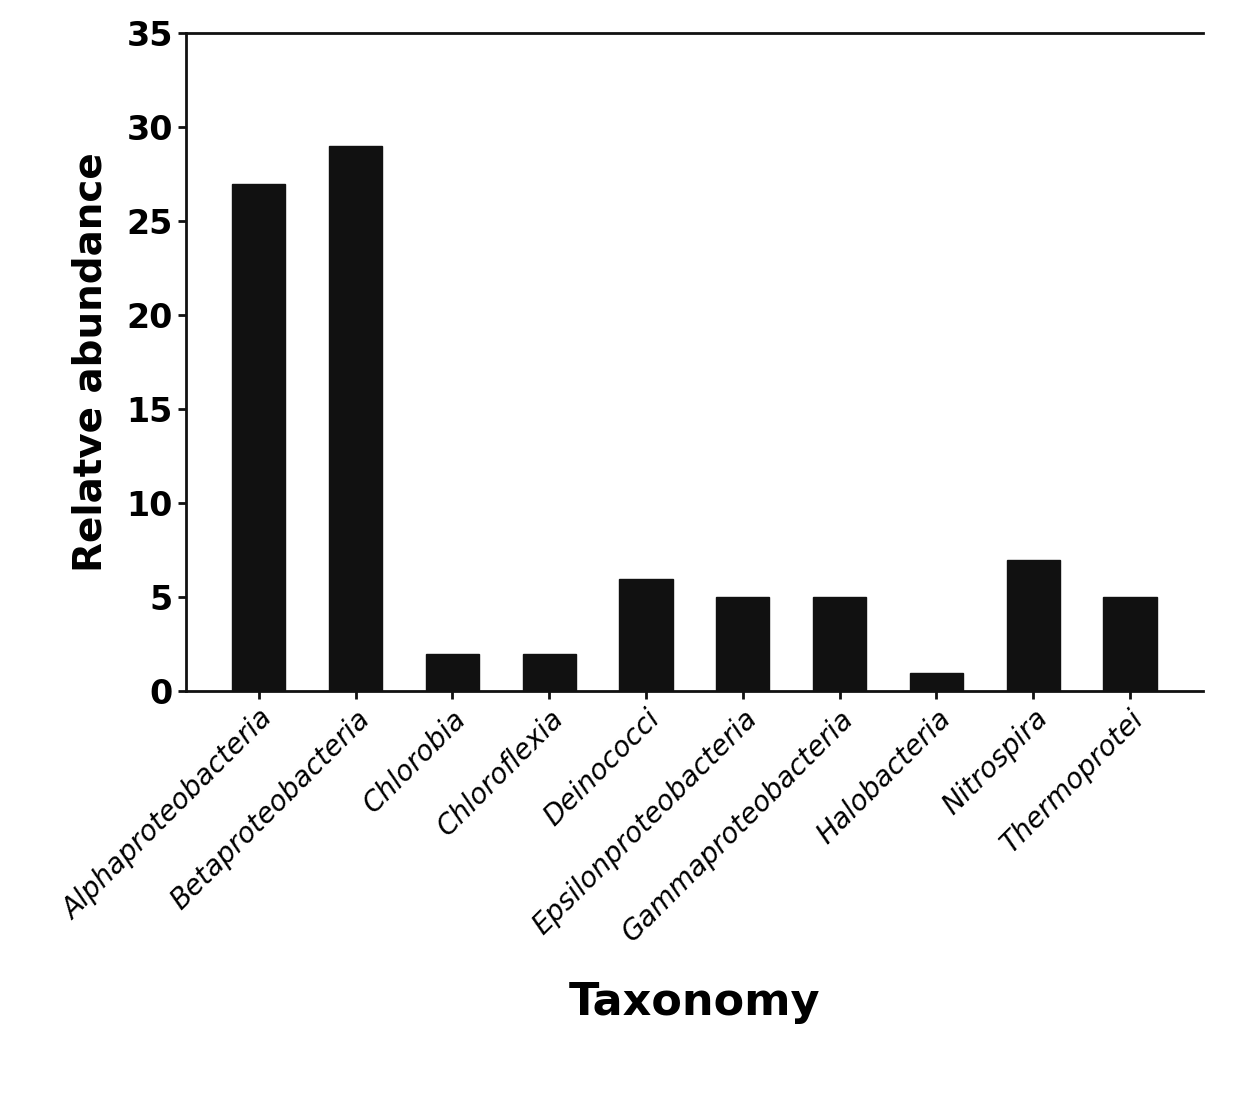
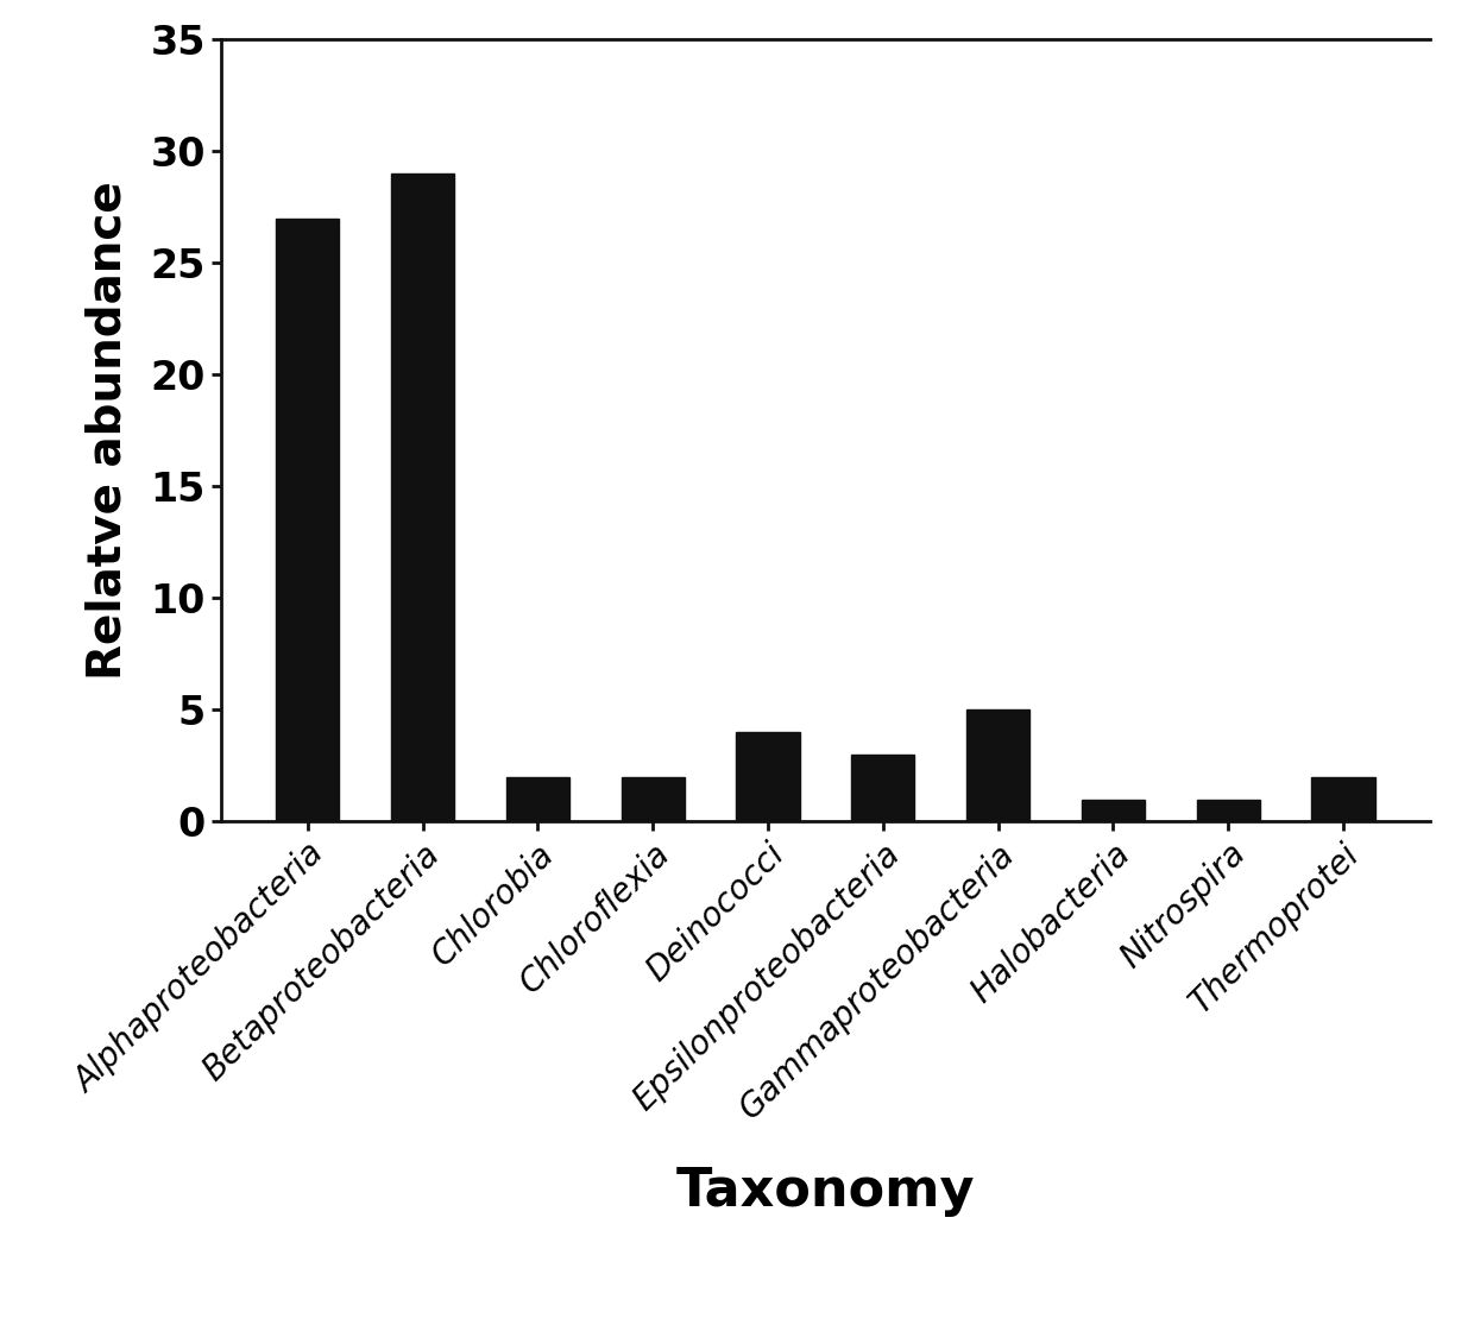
Deinococci: 6 -> 4
Epsilonproteobacteria: 5 -> 3
Nitrospira: 7 -> 1
Thermoprotei: 5 -> 2
